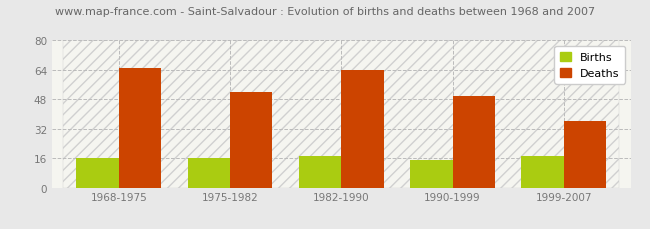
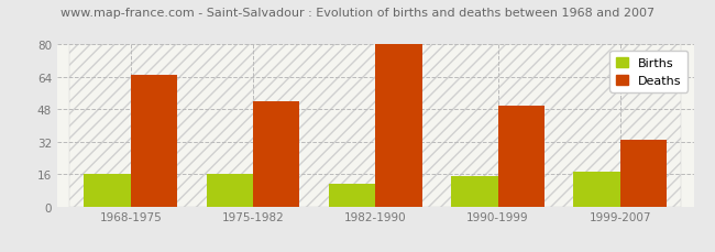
Births/1982-1990: 17 -> 11
Deaths/1982-1990: 64 -> 80
Deaths/1999-2007: 36 -> 33
